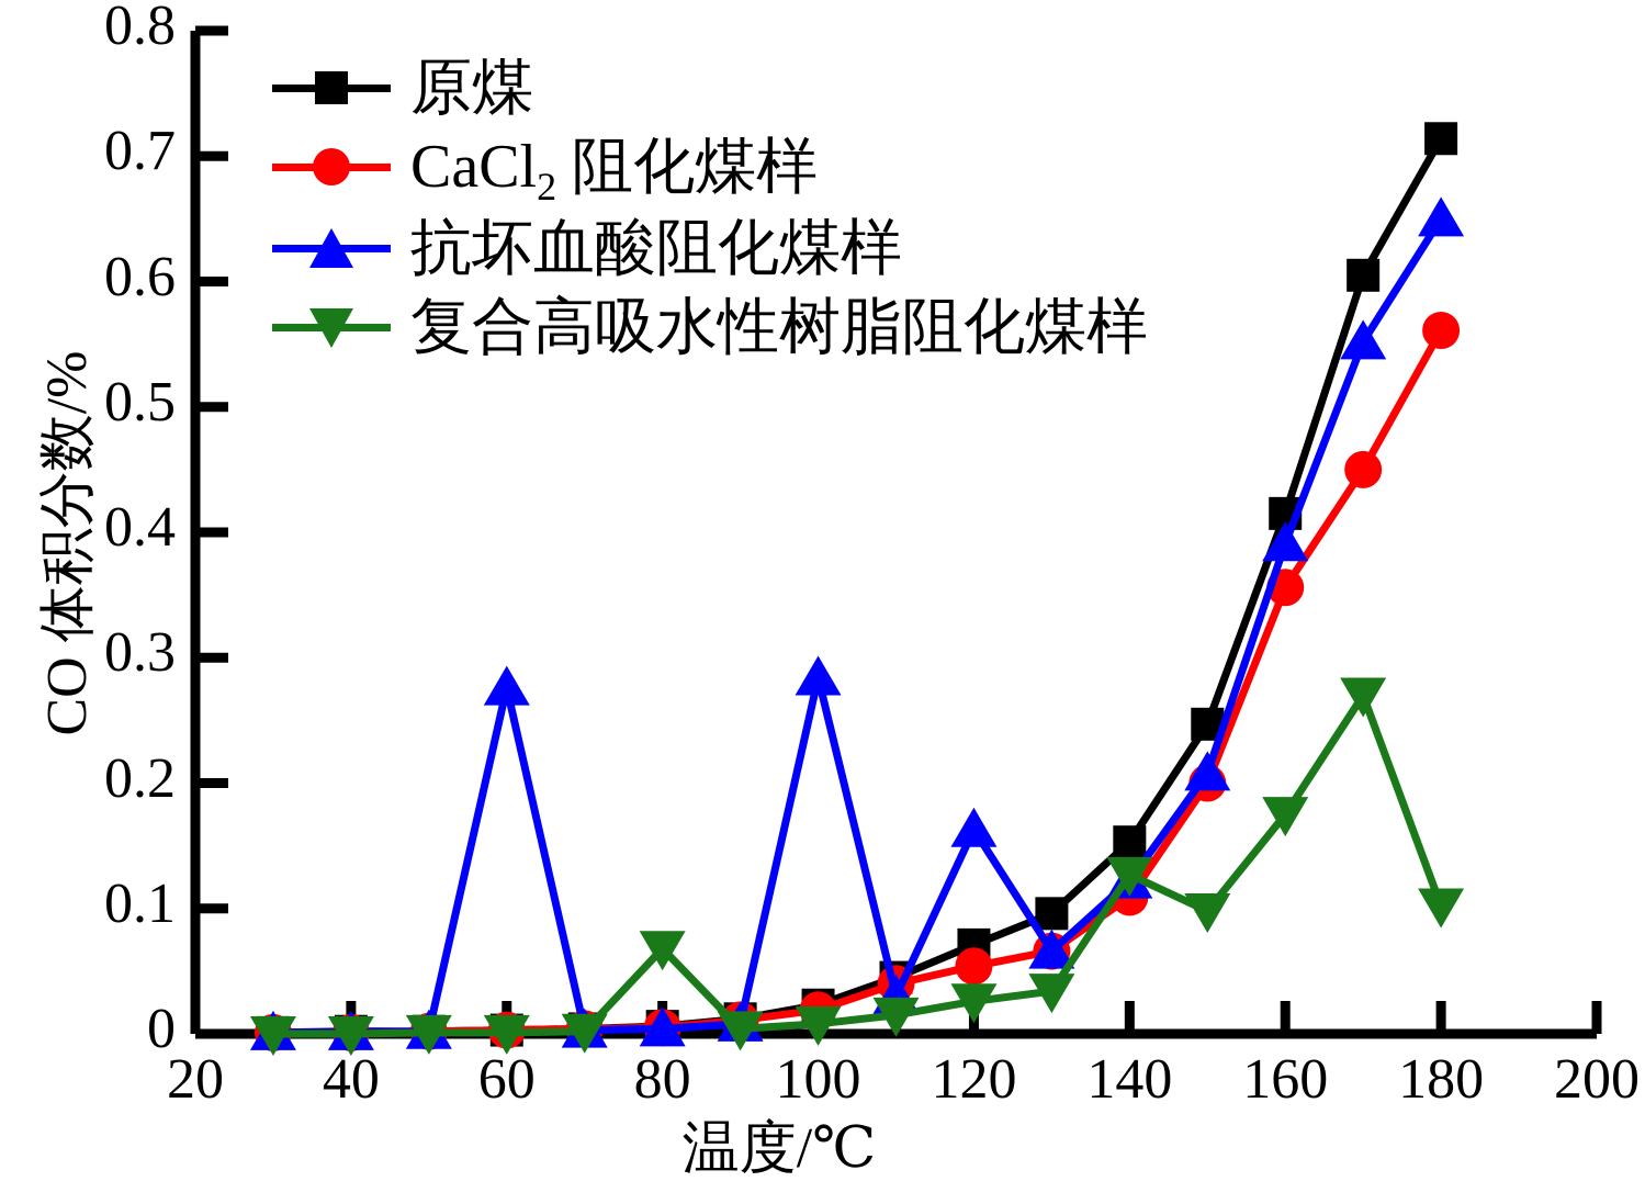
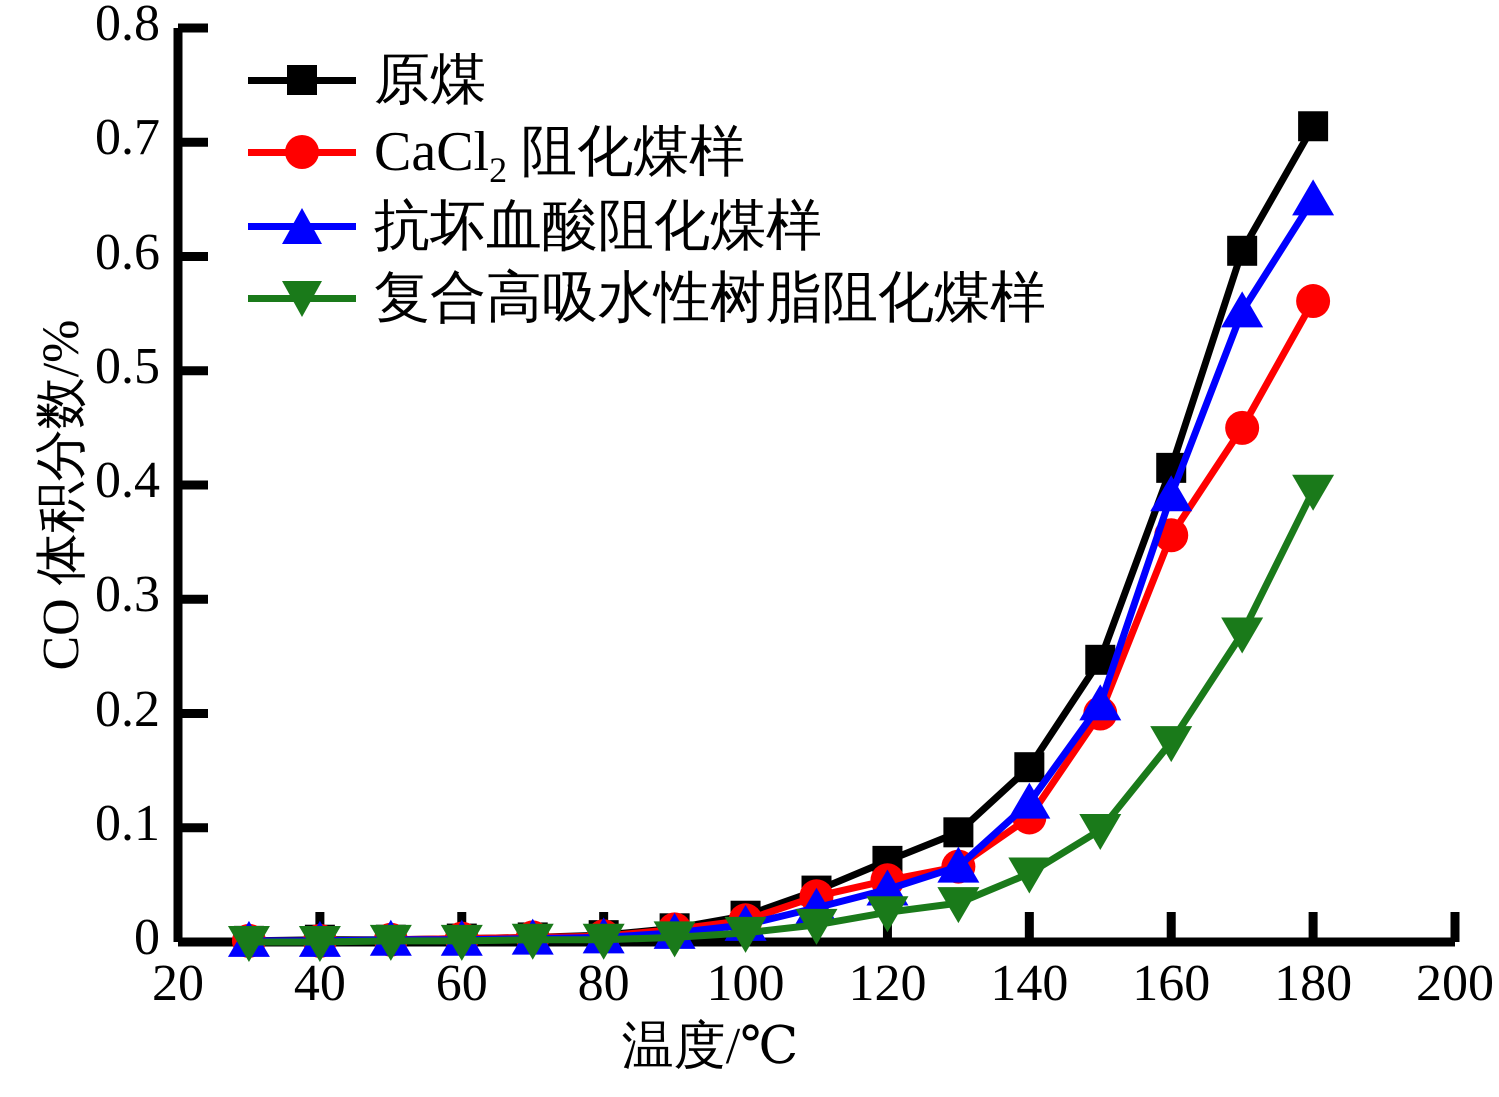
抗坏血酸阻化煤样/60: 0.276 -> 0.002
复合高吸水性树脂阻化煤样/80: 0.068 -> 0.002
抗坏血酸阻化煤样/100: 0.284 -> 0.015
抗坏血酸阻化煤样/120: 0.163 -> 0.046
复合高吸水性树脂阻化煤样/140: 0.127 -> 0.060
复合高吸水性树脂阻化煤样/180: 0.102 -> 0.395
